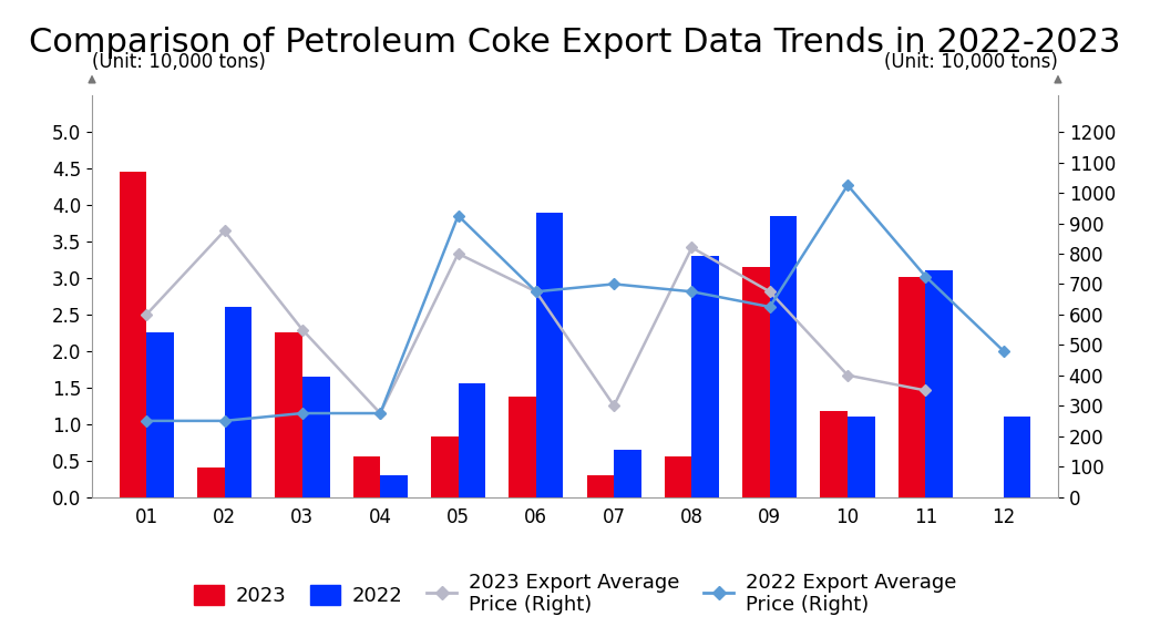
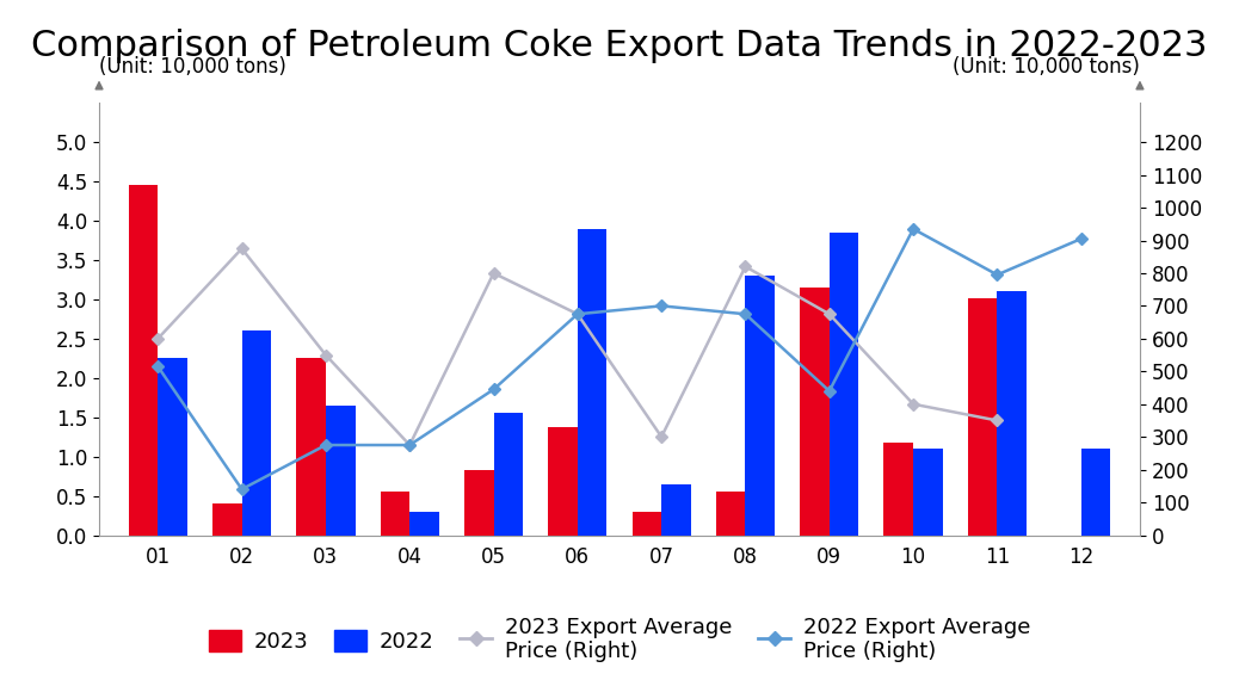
2022 Export Average Price (Right)/01: 250 -> 515
2022 Export Average Price (Right)/02: 250 -> 140
2022 Export Average Price (Right)/05: 925 -> 445
2022 Export Average Price (Right)/09: 625 -> 440
2022 Export Average Price (Right)/10: 1025 -> 935
2022 Export Average Price (Right)/11: 725 -> 795
2022 Export Average Price (Right)/12: 480 -> 905
